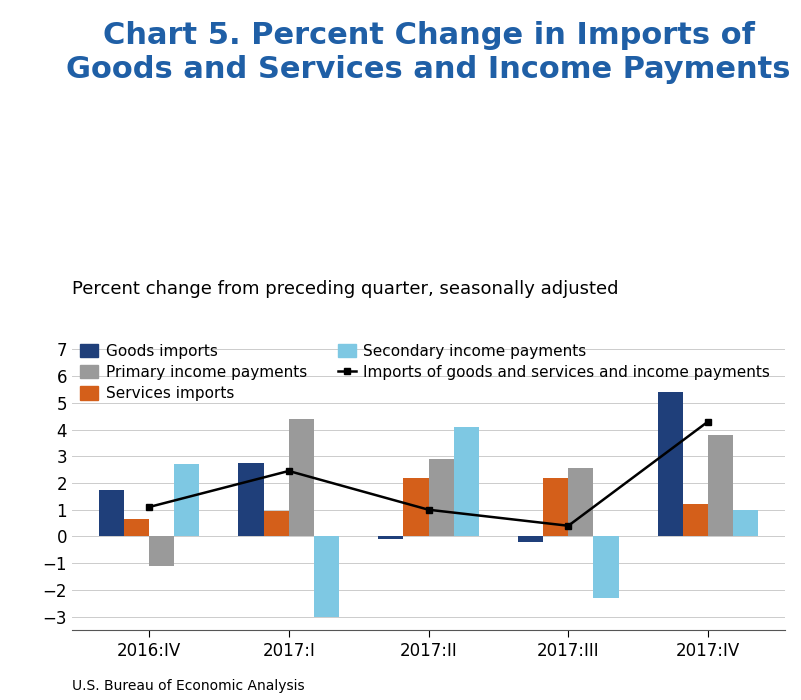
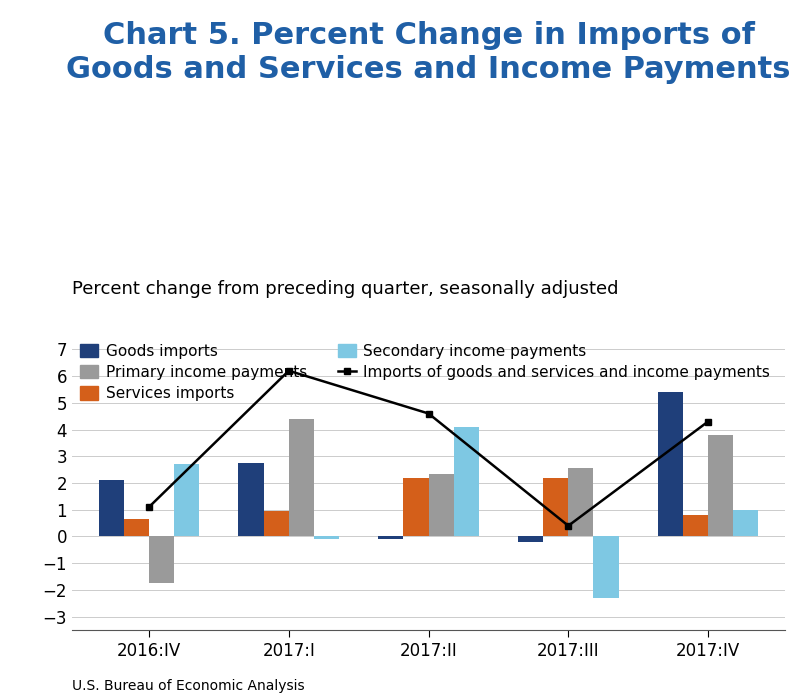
Goods imports/2016:IV: 1.75 -> 2.10
Primary income payments/2016:IV: -1.10 -> -1.75
Imports of goods and services and income payments/2017:I: 2.45 -> 6.20
Secondary income payments/2017:I: -3.0 -> -0.1
Imports of goods and services and income payments/2017:II: 1.00 -> 4.60
Primary income payments/2017:II: 2.90 -> 2.35
Services imports/2017:IV: 1.20 -> 0.80
